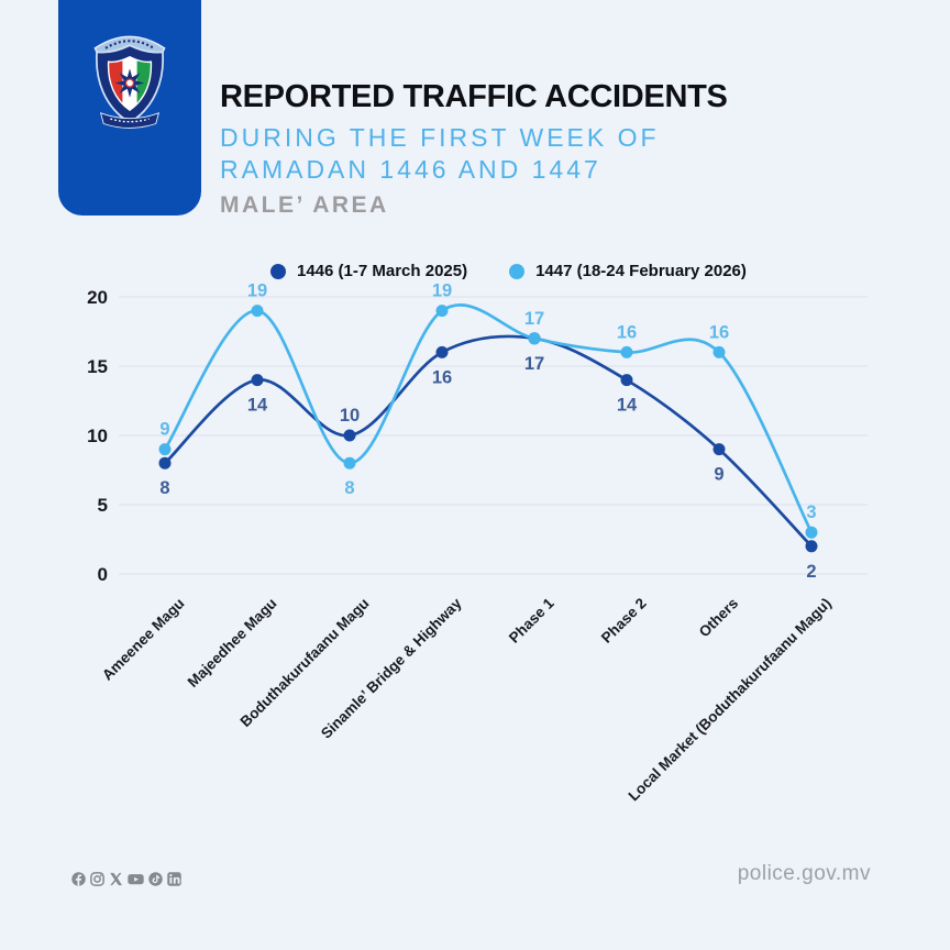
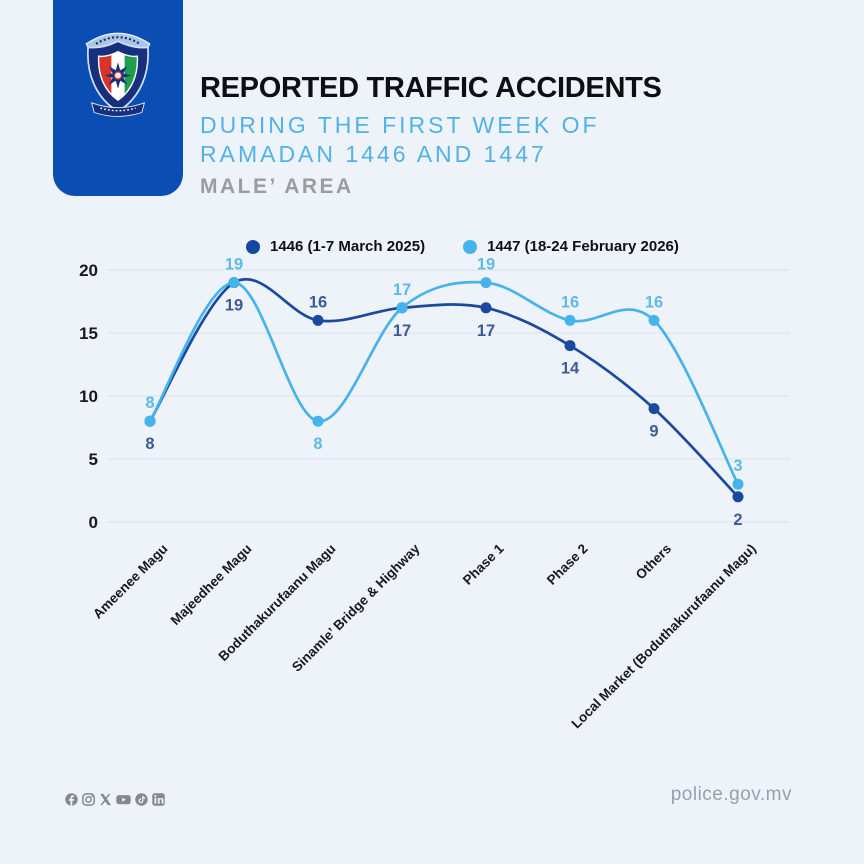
1447 (18-24 February 2026)/Ameenee Magu: 9 -> 8
1446 (1-7 March 2025)/Majeedhee Magu: 14 -> 19
1446 (1-7 March 2025)/Boduthakurufaanu Magu: 10 -> 16
1446 (1-7 March 2025)/Sinamle’ Bridge & Highway: 16 -> 17
1447 (18-24 February 2026)/Sinamle’ Bridge & Highway: 19 -> 17
1447 (18-24 February 2026)/Phase 1: 17 -> 19
